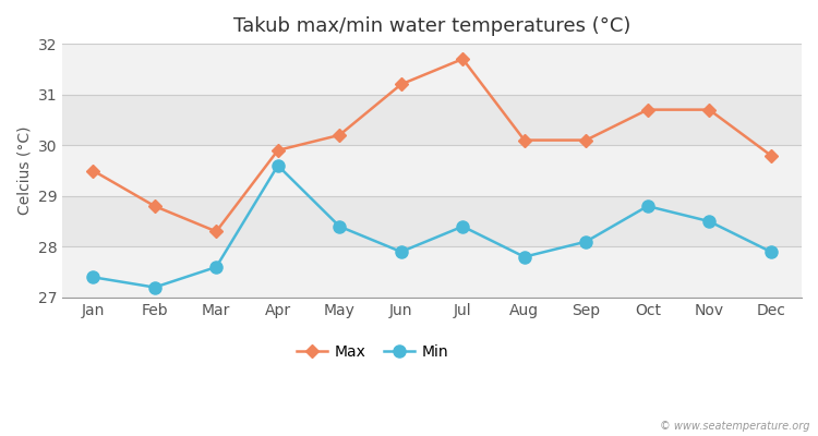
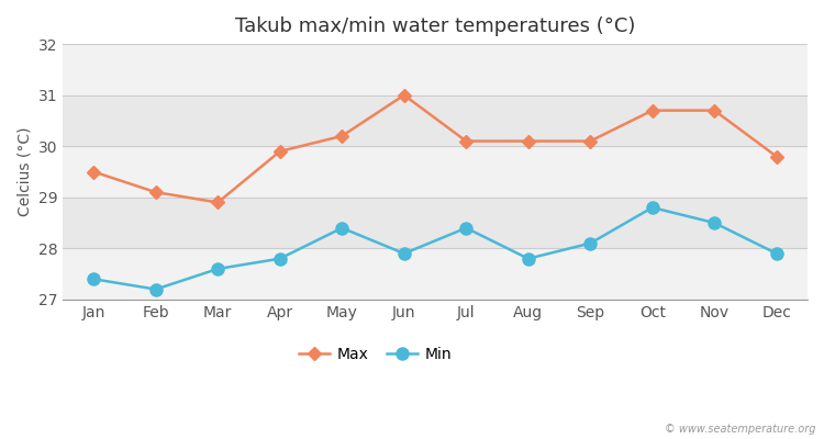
Max/Feb: 28.8 -> 29.1
Max/Mar: 28.3 -> 28.9
Min/Apr: 29.6 -> 27.8
Max/Jun: 31.2 -> 31.0
Max/Jul: 31.7 -> 30.1
